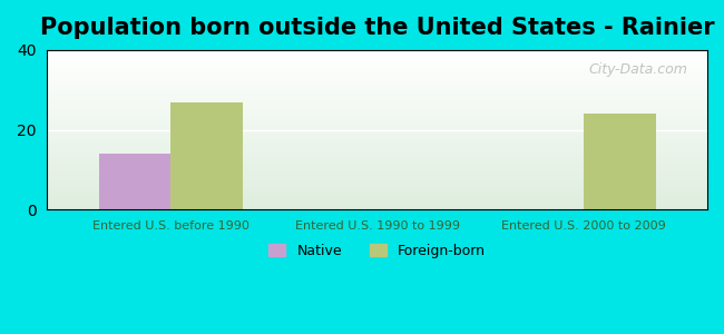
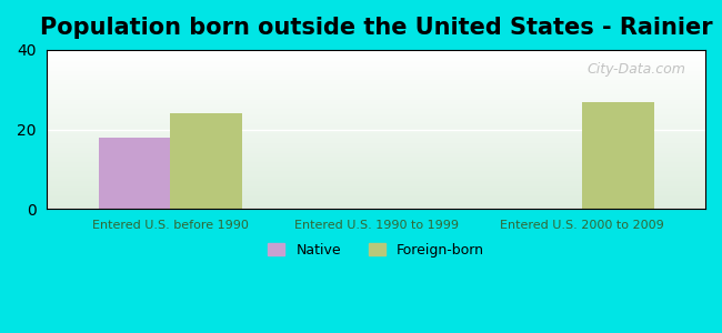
Native/Entered U.S. before 1990: 14 -> 18
Foreign-born/Entered U.S. before 1990: 27 -> 24
Foreign-born/Entered U.S. 2000 to 2009: 24 -> 27
